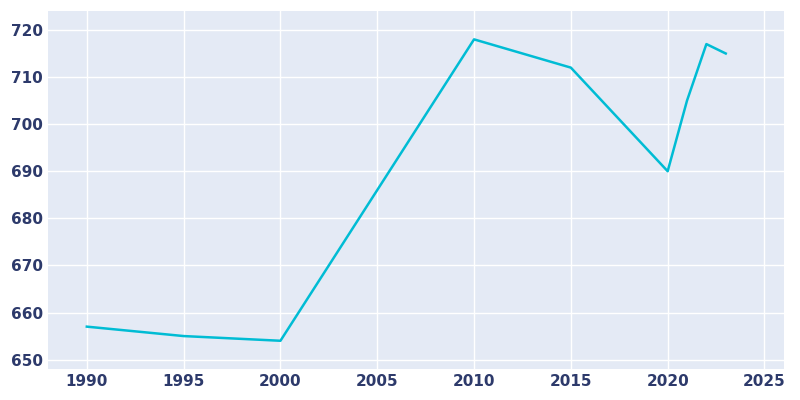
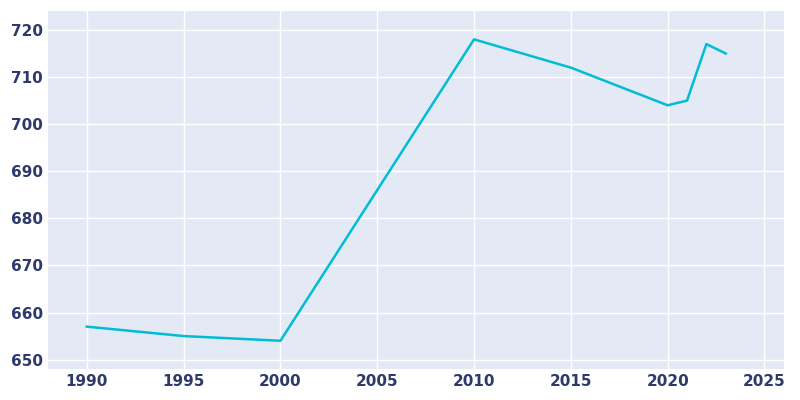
2020: 690 -> 704
